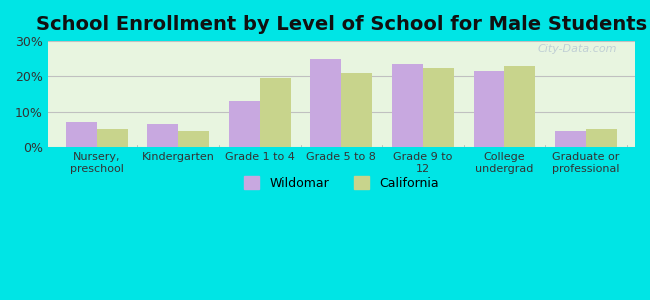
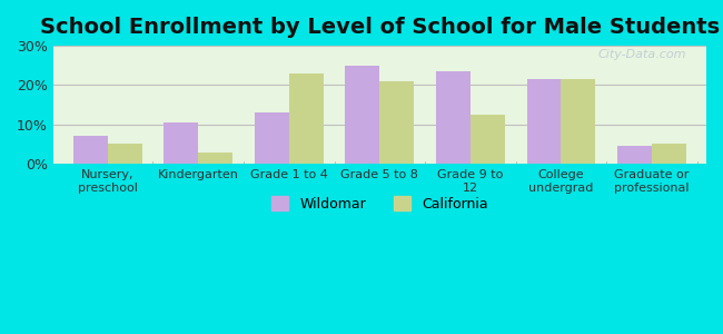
Wildomar/Kindergarten: 6.5% -> 10.5%
California/Kindergarten: 4.5% -> 3.0%
California/Grade 1 to 4: 19.5% -> 23.0%
California/Grade 9 to 12: 22.5% -> 12.5%
California/College undergrad: 23.0% -> 21.5%
